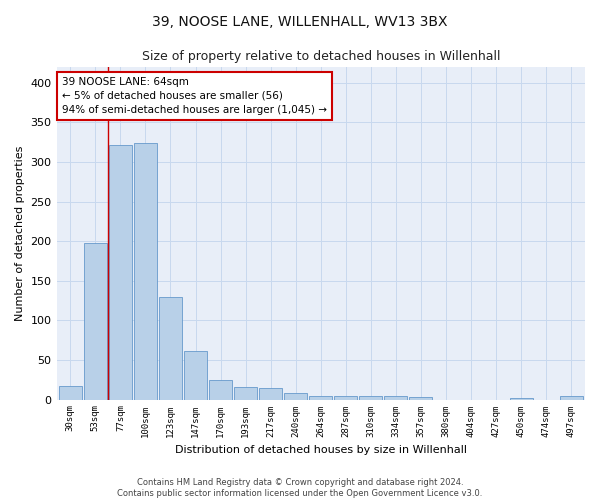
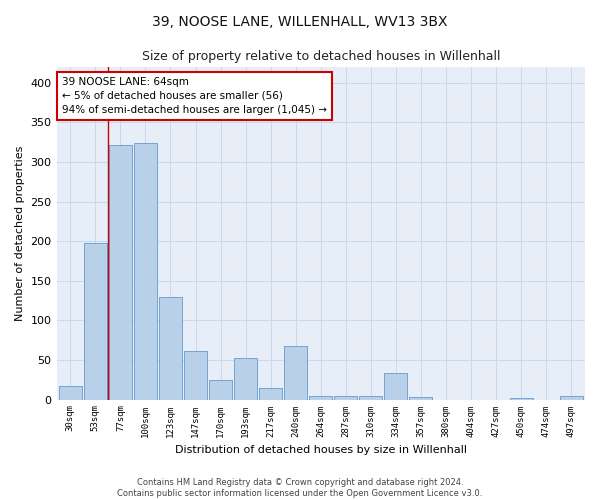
193sqm: 16 -> 52
240sqm: 8 -> 68
334sqm: 4 -> 34
